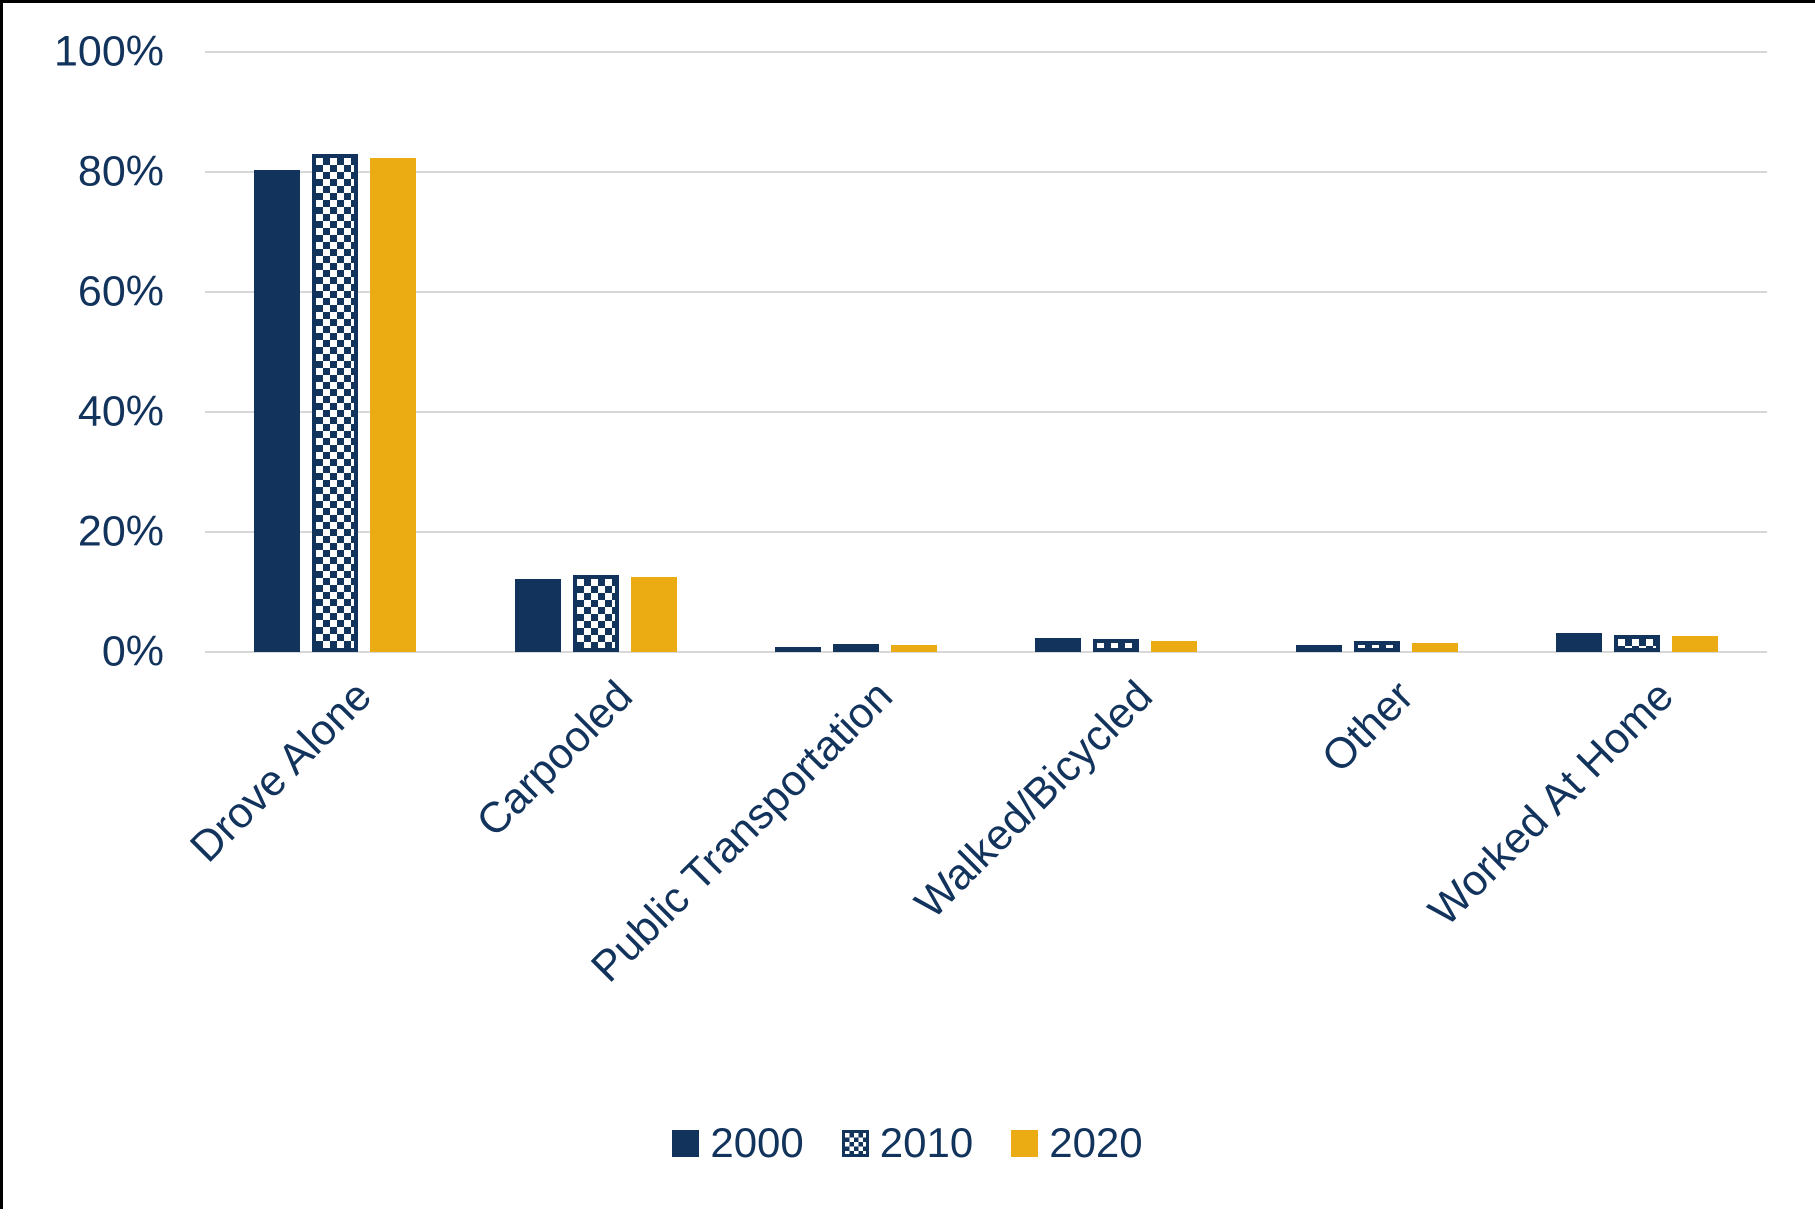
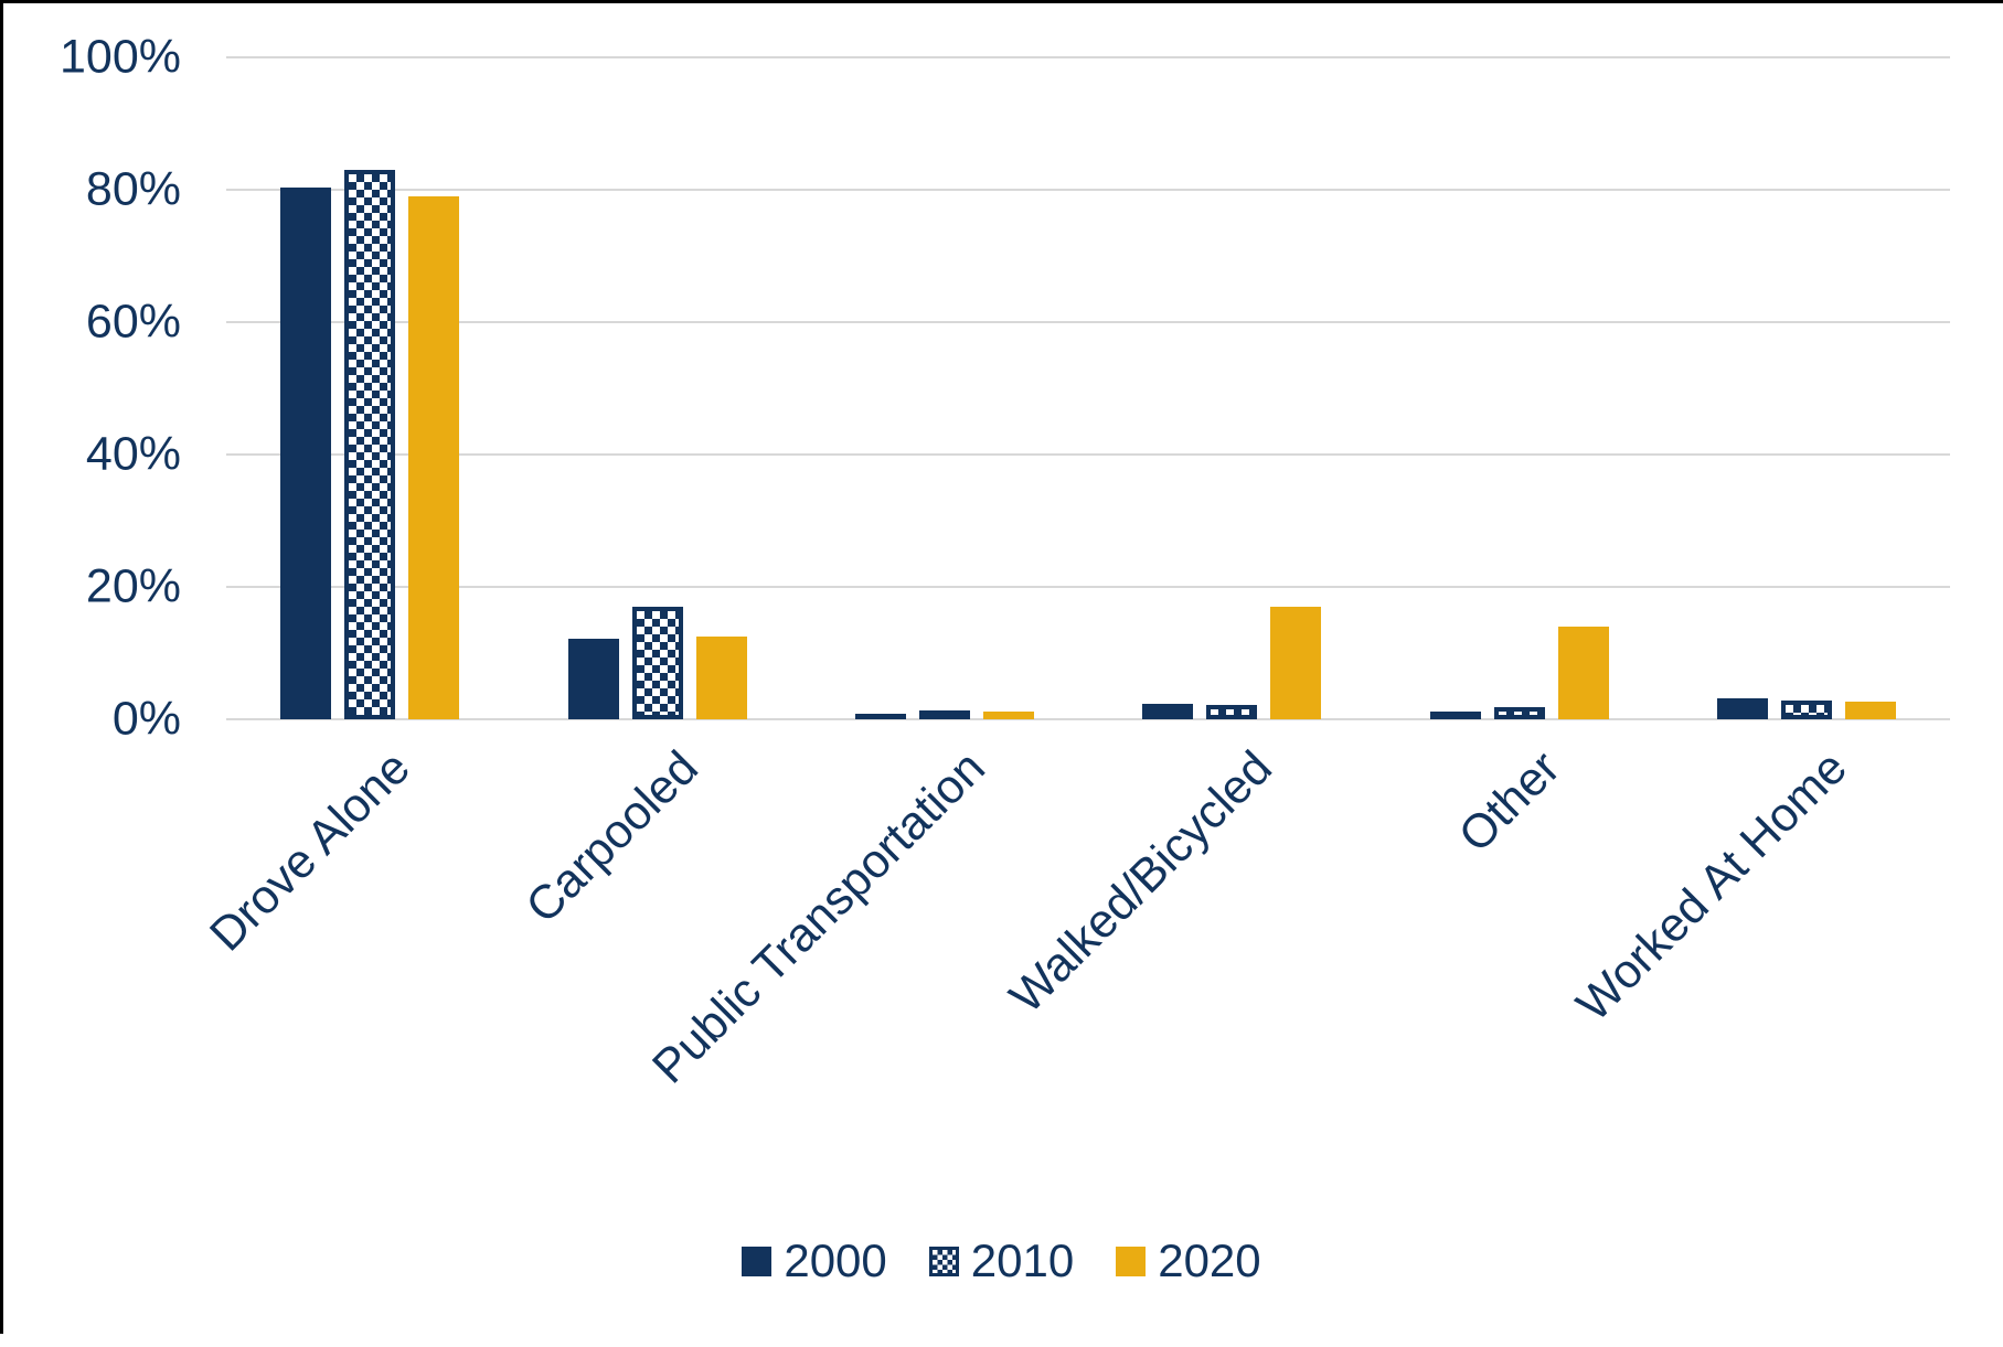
2020/Drove Alone: 82% -> 79%
2010/Carpooled: 13% -> 17%
2020/Walked/Bicycled: 2% -> 17%
2020/Other: 2% -> 14%
